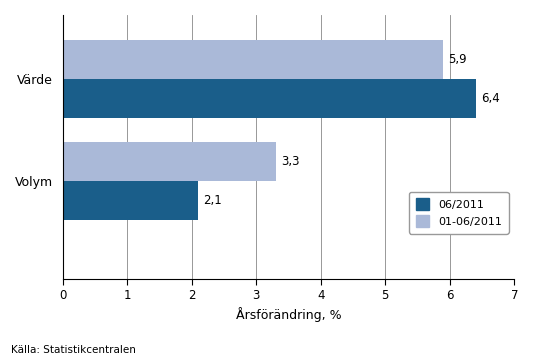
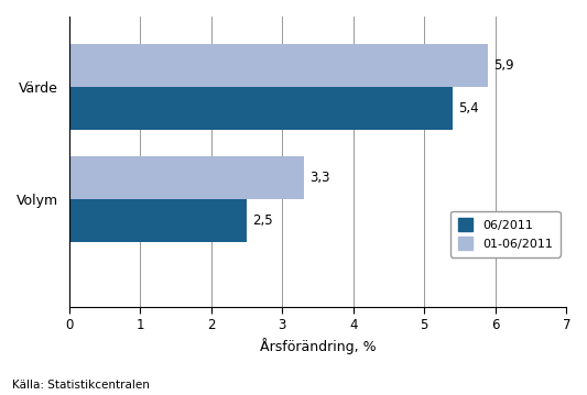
06/2011/Värde: 6,4 -> 5,4
06/2011/Volym: 2,1 -> 2,5
